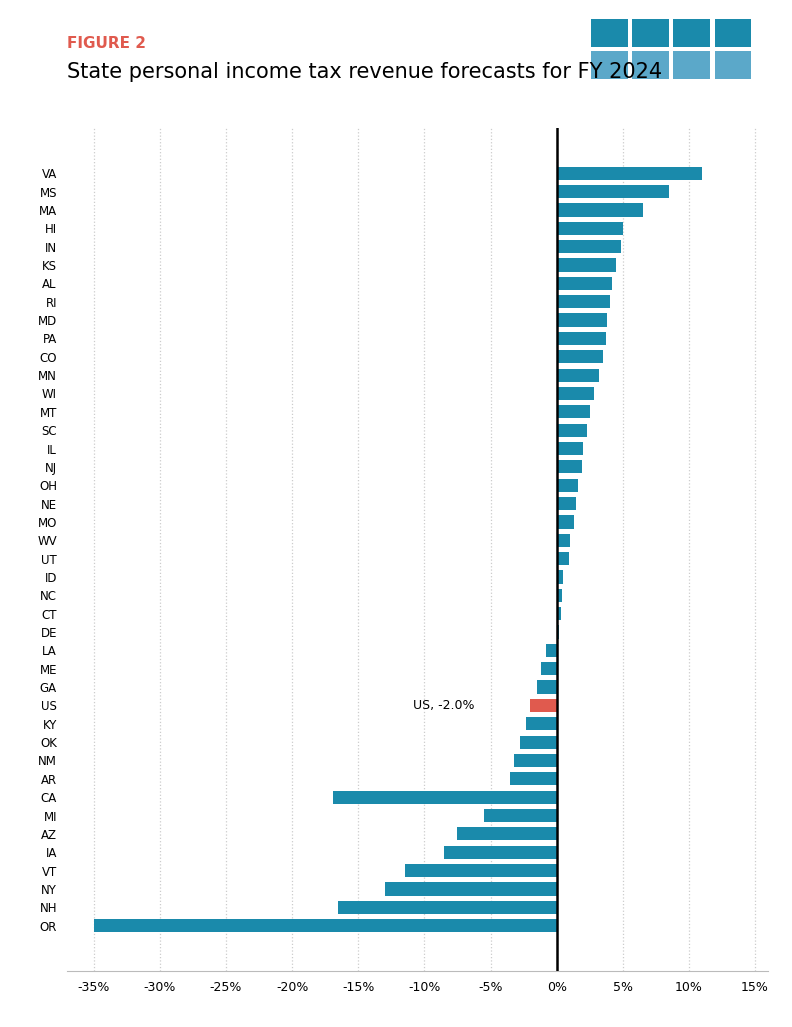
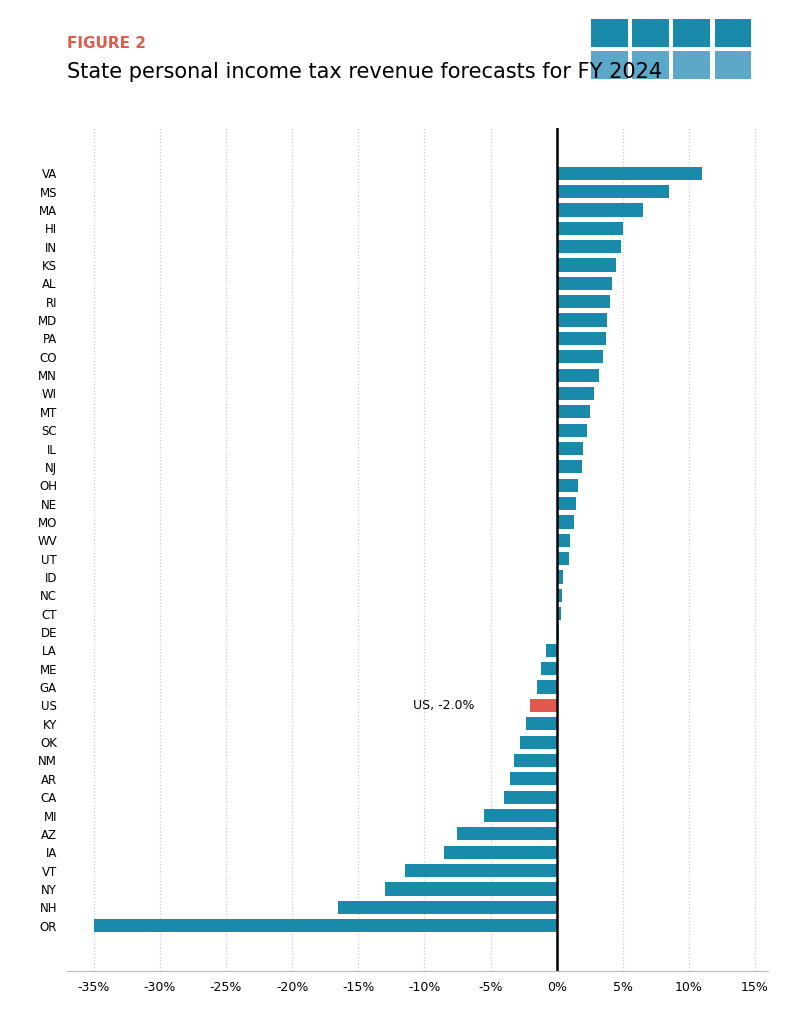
CA: -16.9% -> -4.0%
